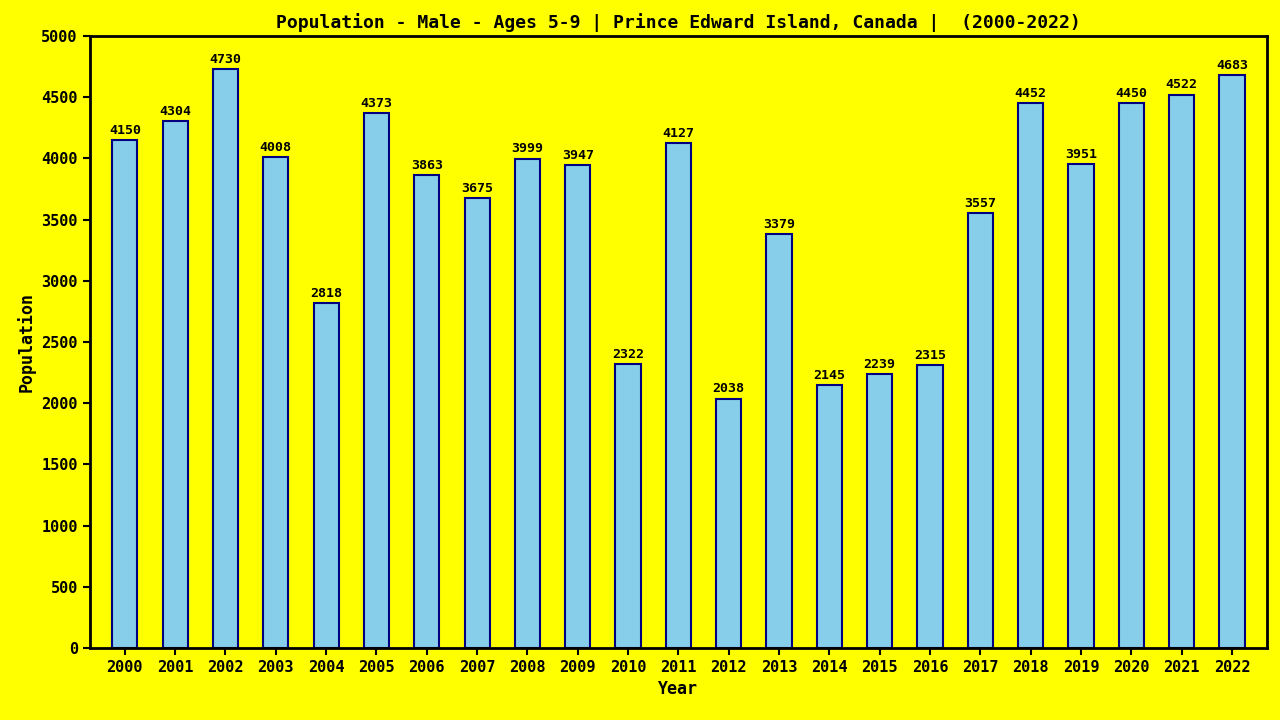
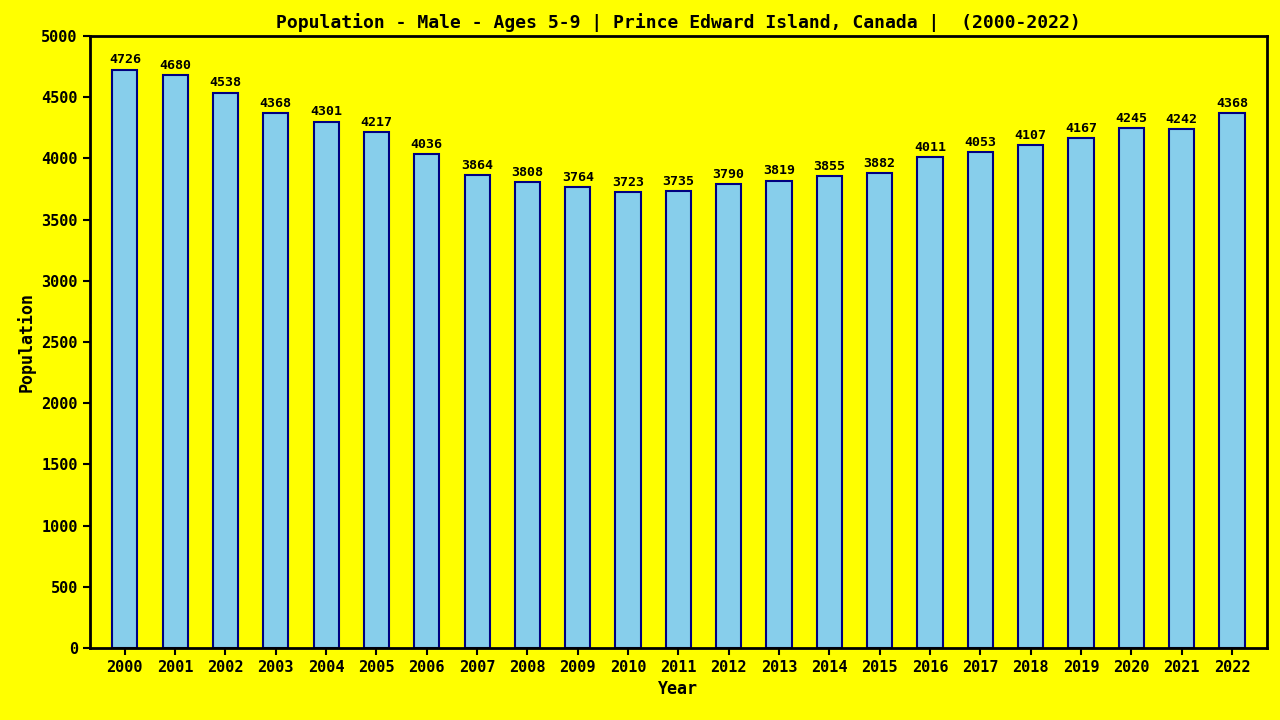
2000: 4150 -> 4726
2001: 4304 -> 4680
2002: 4730 -> 4538
2003: 4008 -> 4368
2004: 2818 -> 4301
2005: 4373 -> 4217
2006: 3863 -> 4036
2007: 3675 -> 3864
2008: 3999 -> 3808
2009: 3947 -> 3764
2010: 2322 -> 3723
2011: 4127 -> 3735
2012: 2038 -> 3790
2013: 3379 -> 3819
2014: 2145 -> 3855
2015: 2239 -> 3882
2016: 2315 -> 4011
2017: 3557 -> 4053
2018: 4452 -> 4107
2019: 3951 -> 4167
2020: 4450 -> 4245
2021: 4522 -> 4242
2022: 4683 -> 4368
